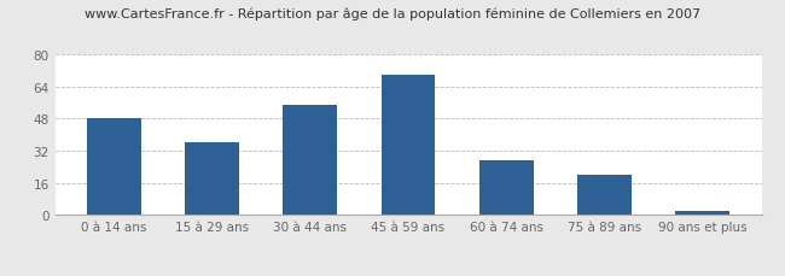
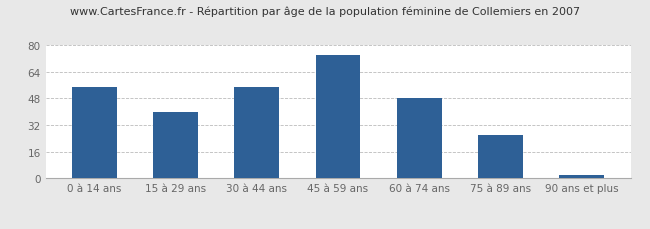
0 à 14 ans: 48 -> 55
15 à 29 ans: 36 -> 40
45 à 59 ans: 70 -> 74
60 à 74 ans: 27 -> 48
75 à 89 ans: 20 -> 26
